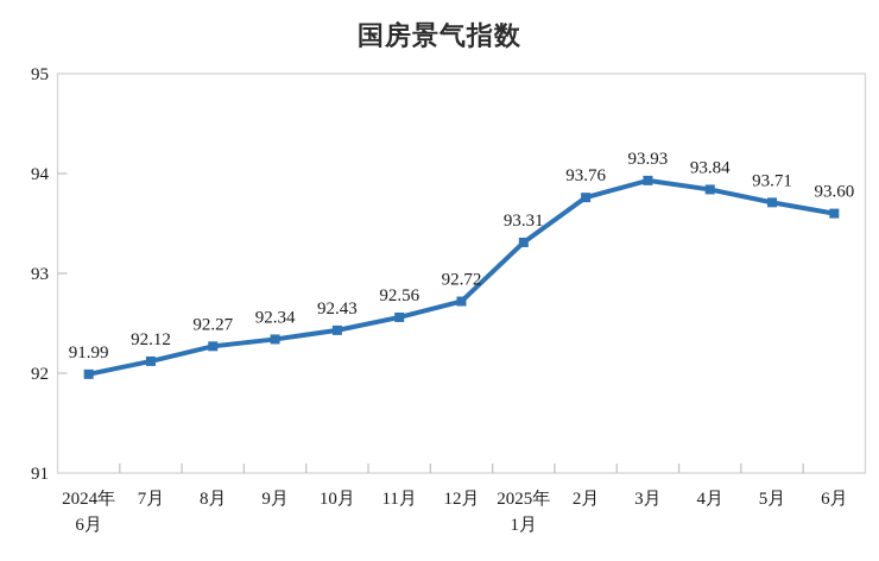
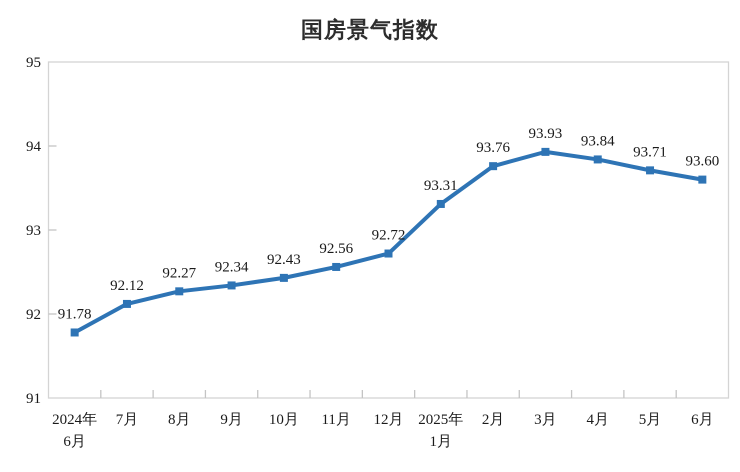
2024年 6月: 91.99 -> 91.78
